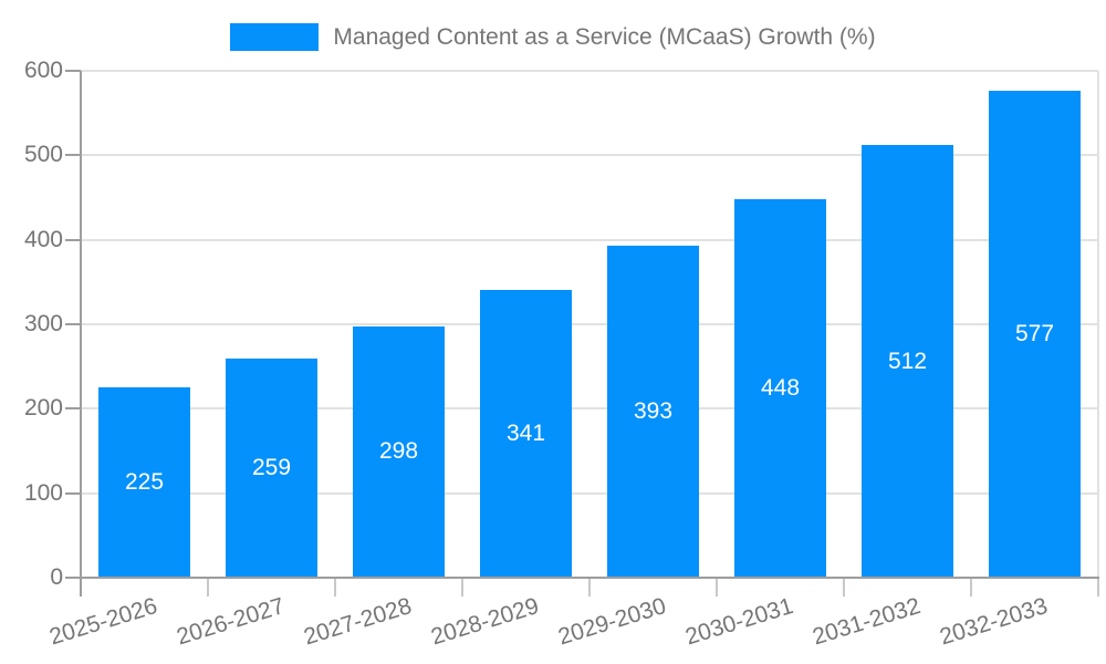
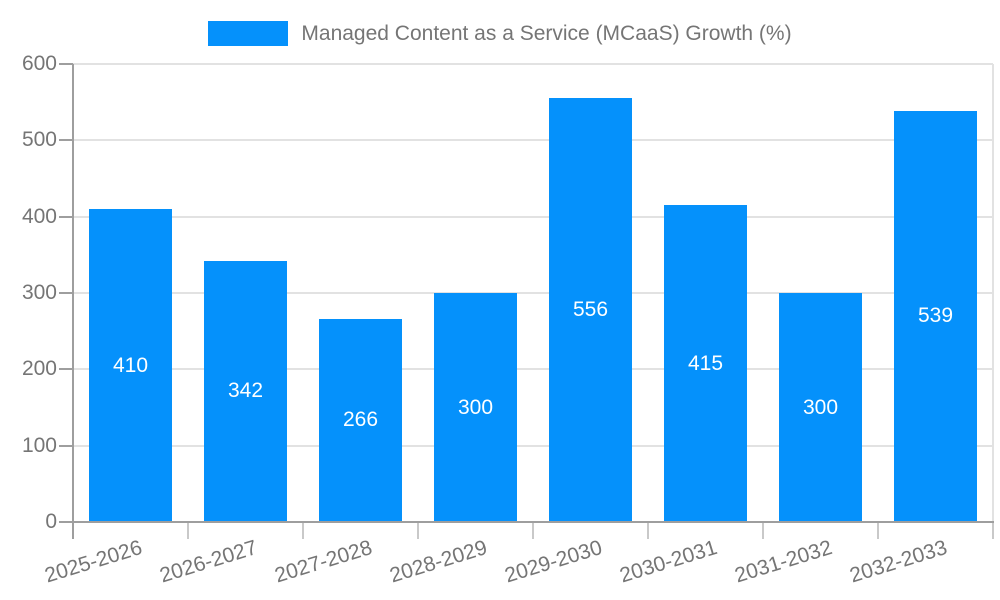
2025-2026: 225 -> 410
2026-2027: 259 -> 342
2027-2028: 298 -> 266
2028-2029: 341 -> 300
2029-2030: 393 -> 556
2030-2031: 448 -> 415
2031-2032: 512 -> 300
2032-2033: 577 -> 539
